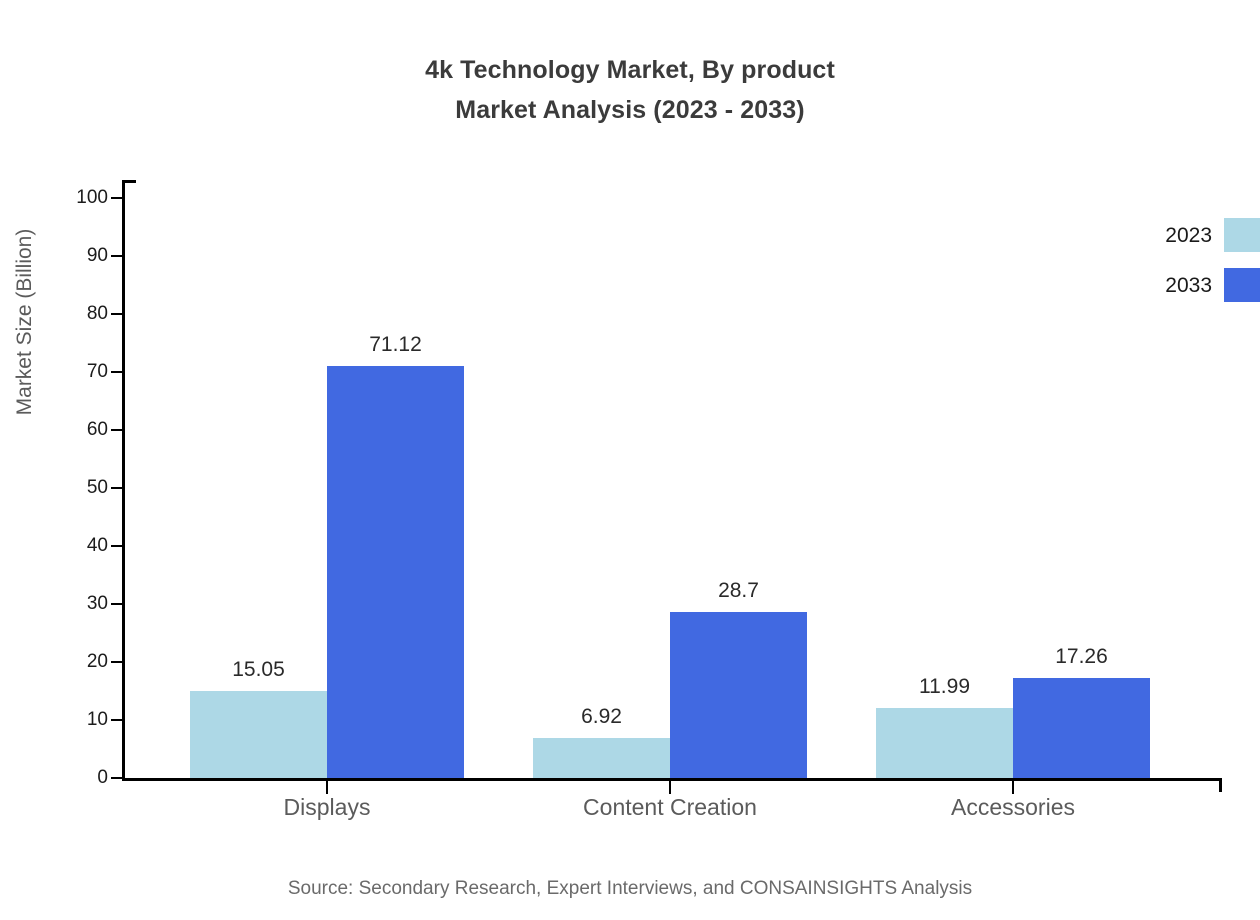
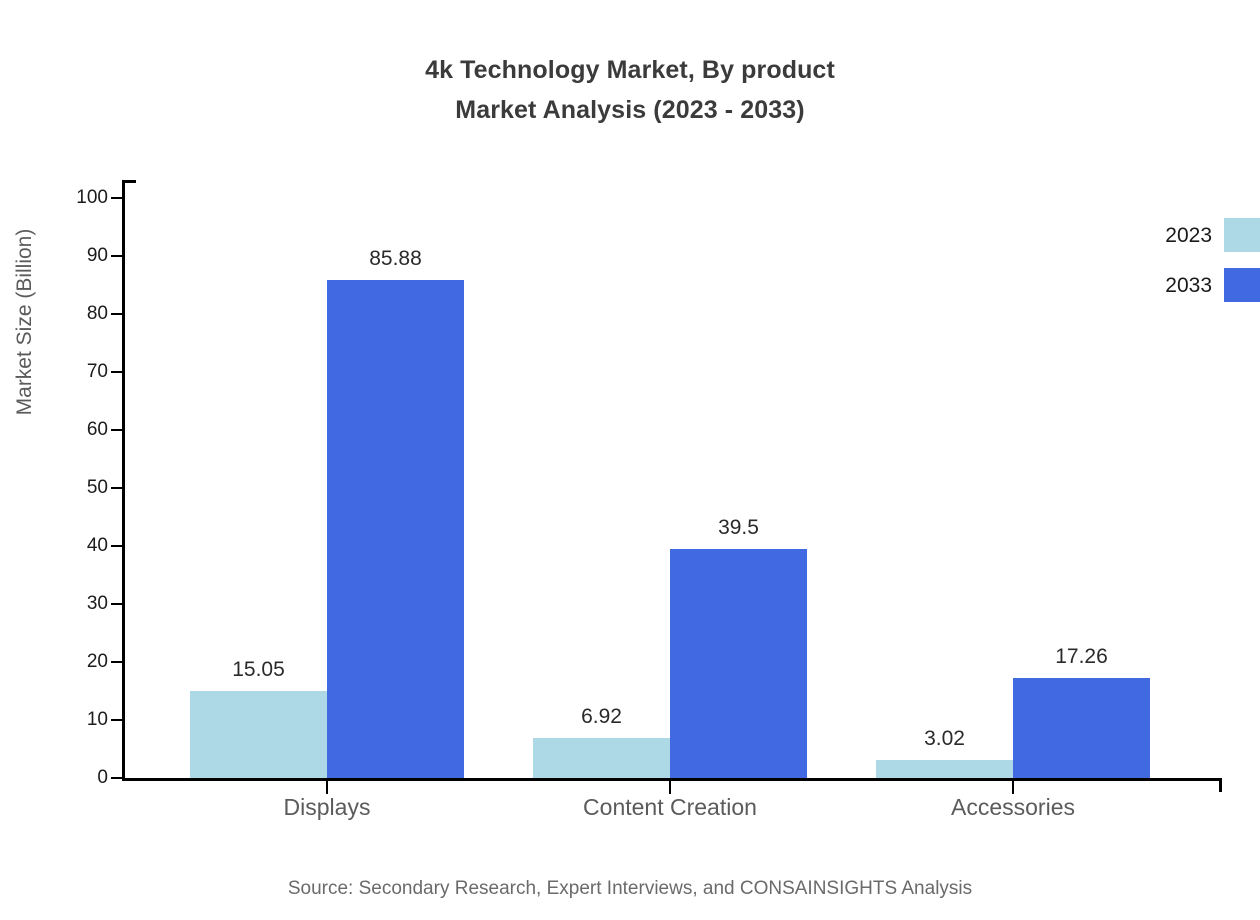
2033/Displays: 71.12 -> 85.88
2033/Content Creation: 28.7 -> 39.5
2023/Accessories: 11.99 -> 3.02
